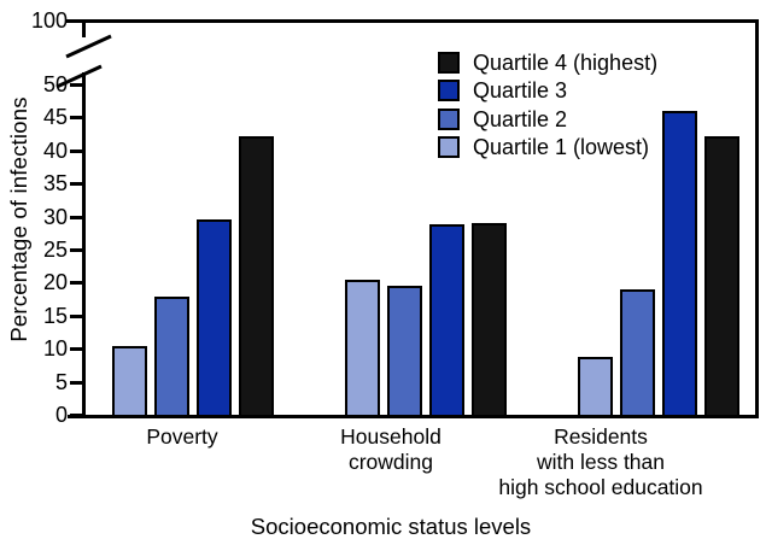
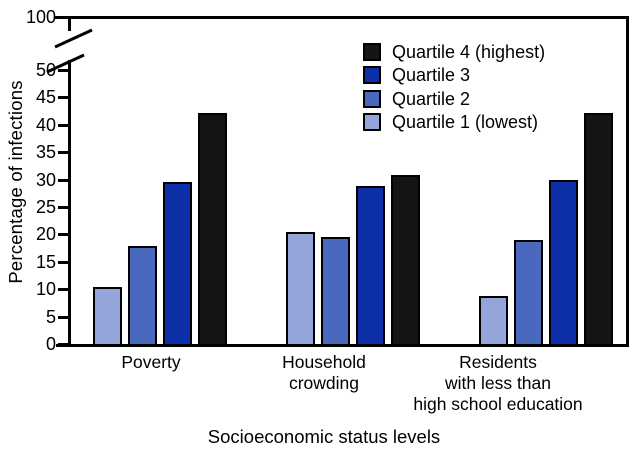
Quartile 4 (highest)/Household crowding: 29 -> 31
Quartile 3/Residents with less than high school education: 46 -> 30
